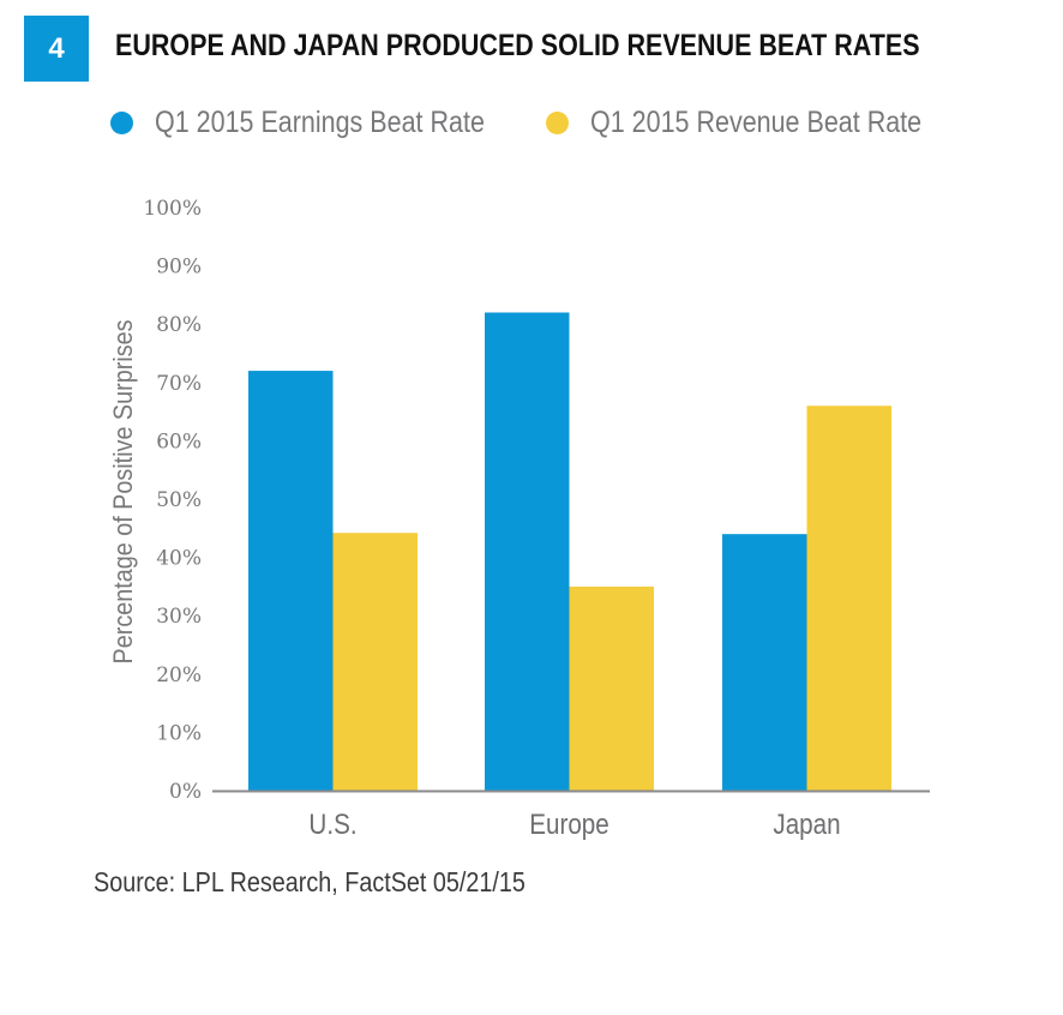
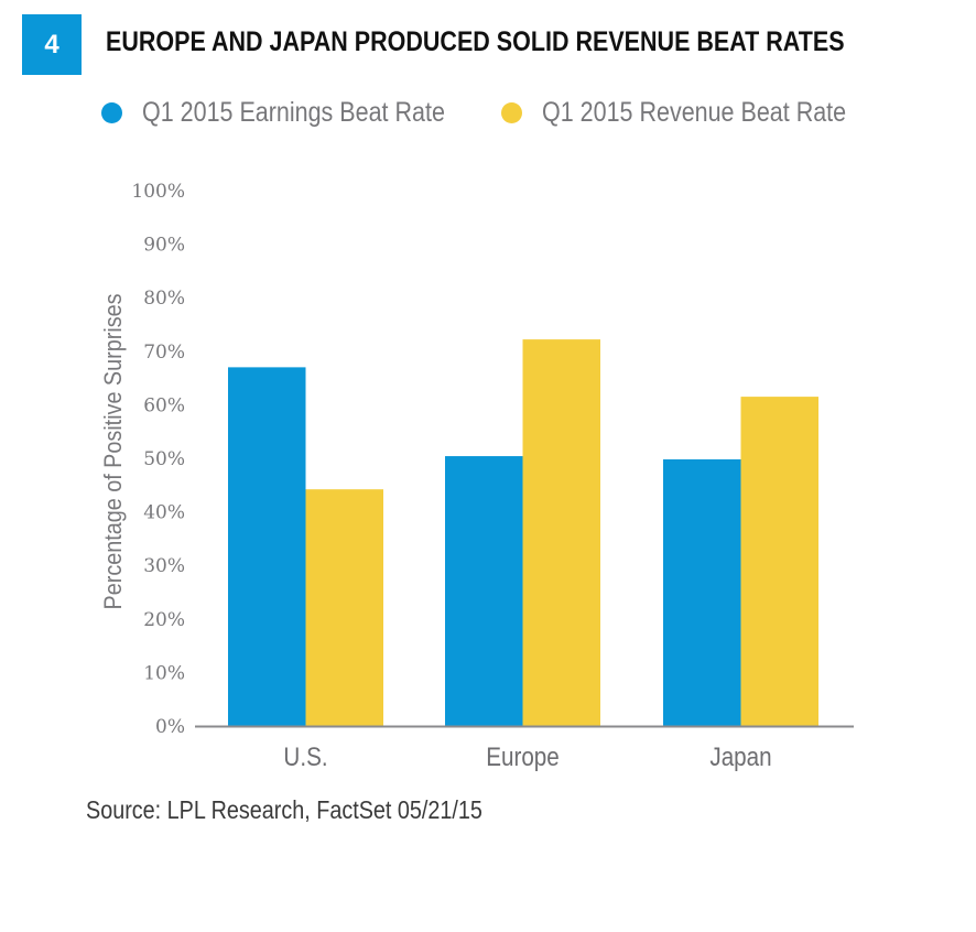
Q1 2015 Earnings Beat Rate/U.S.: 72% -> 67%
Q1 2015 Earnings Beat Rate/Europe: 82% -> 50%
Q1 2015 Revenue Beat Rate/Europe: 35% -> 72%
Q1 2015 Earnings Beat Rate/Japan: 44% -> 50%
Q1 2015 Revenue Beat Rate/Japan: 66% -> 62%
